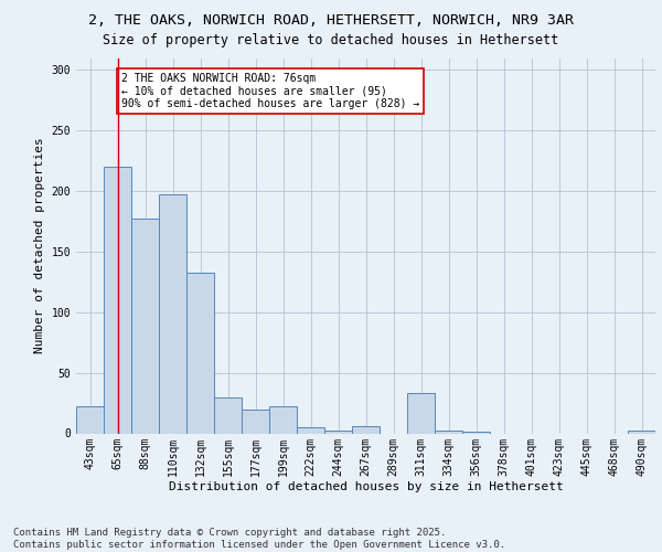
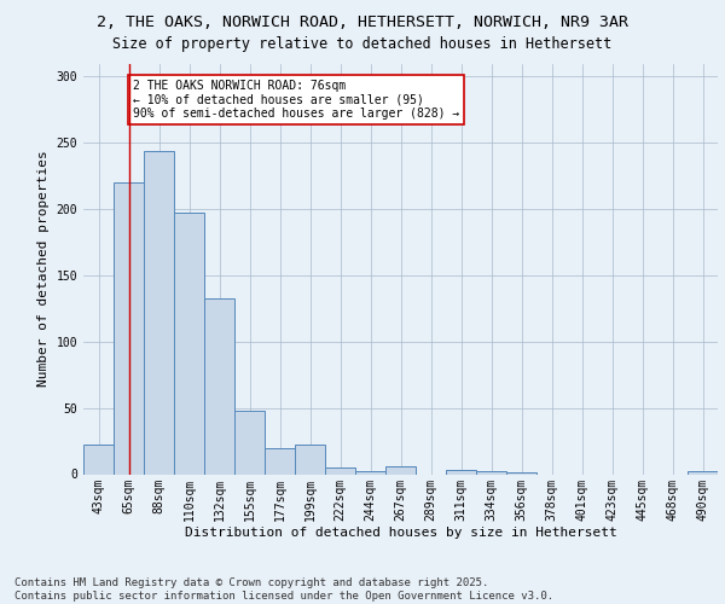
88sqm: 177 -> 244
155sqm: 30 -> 48
311sqm: 33 -> 3
